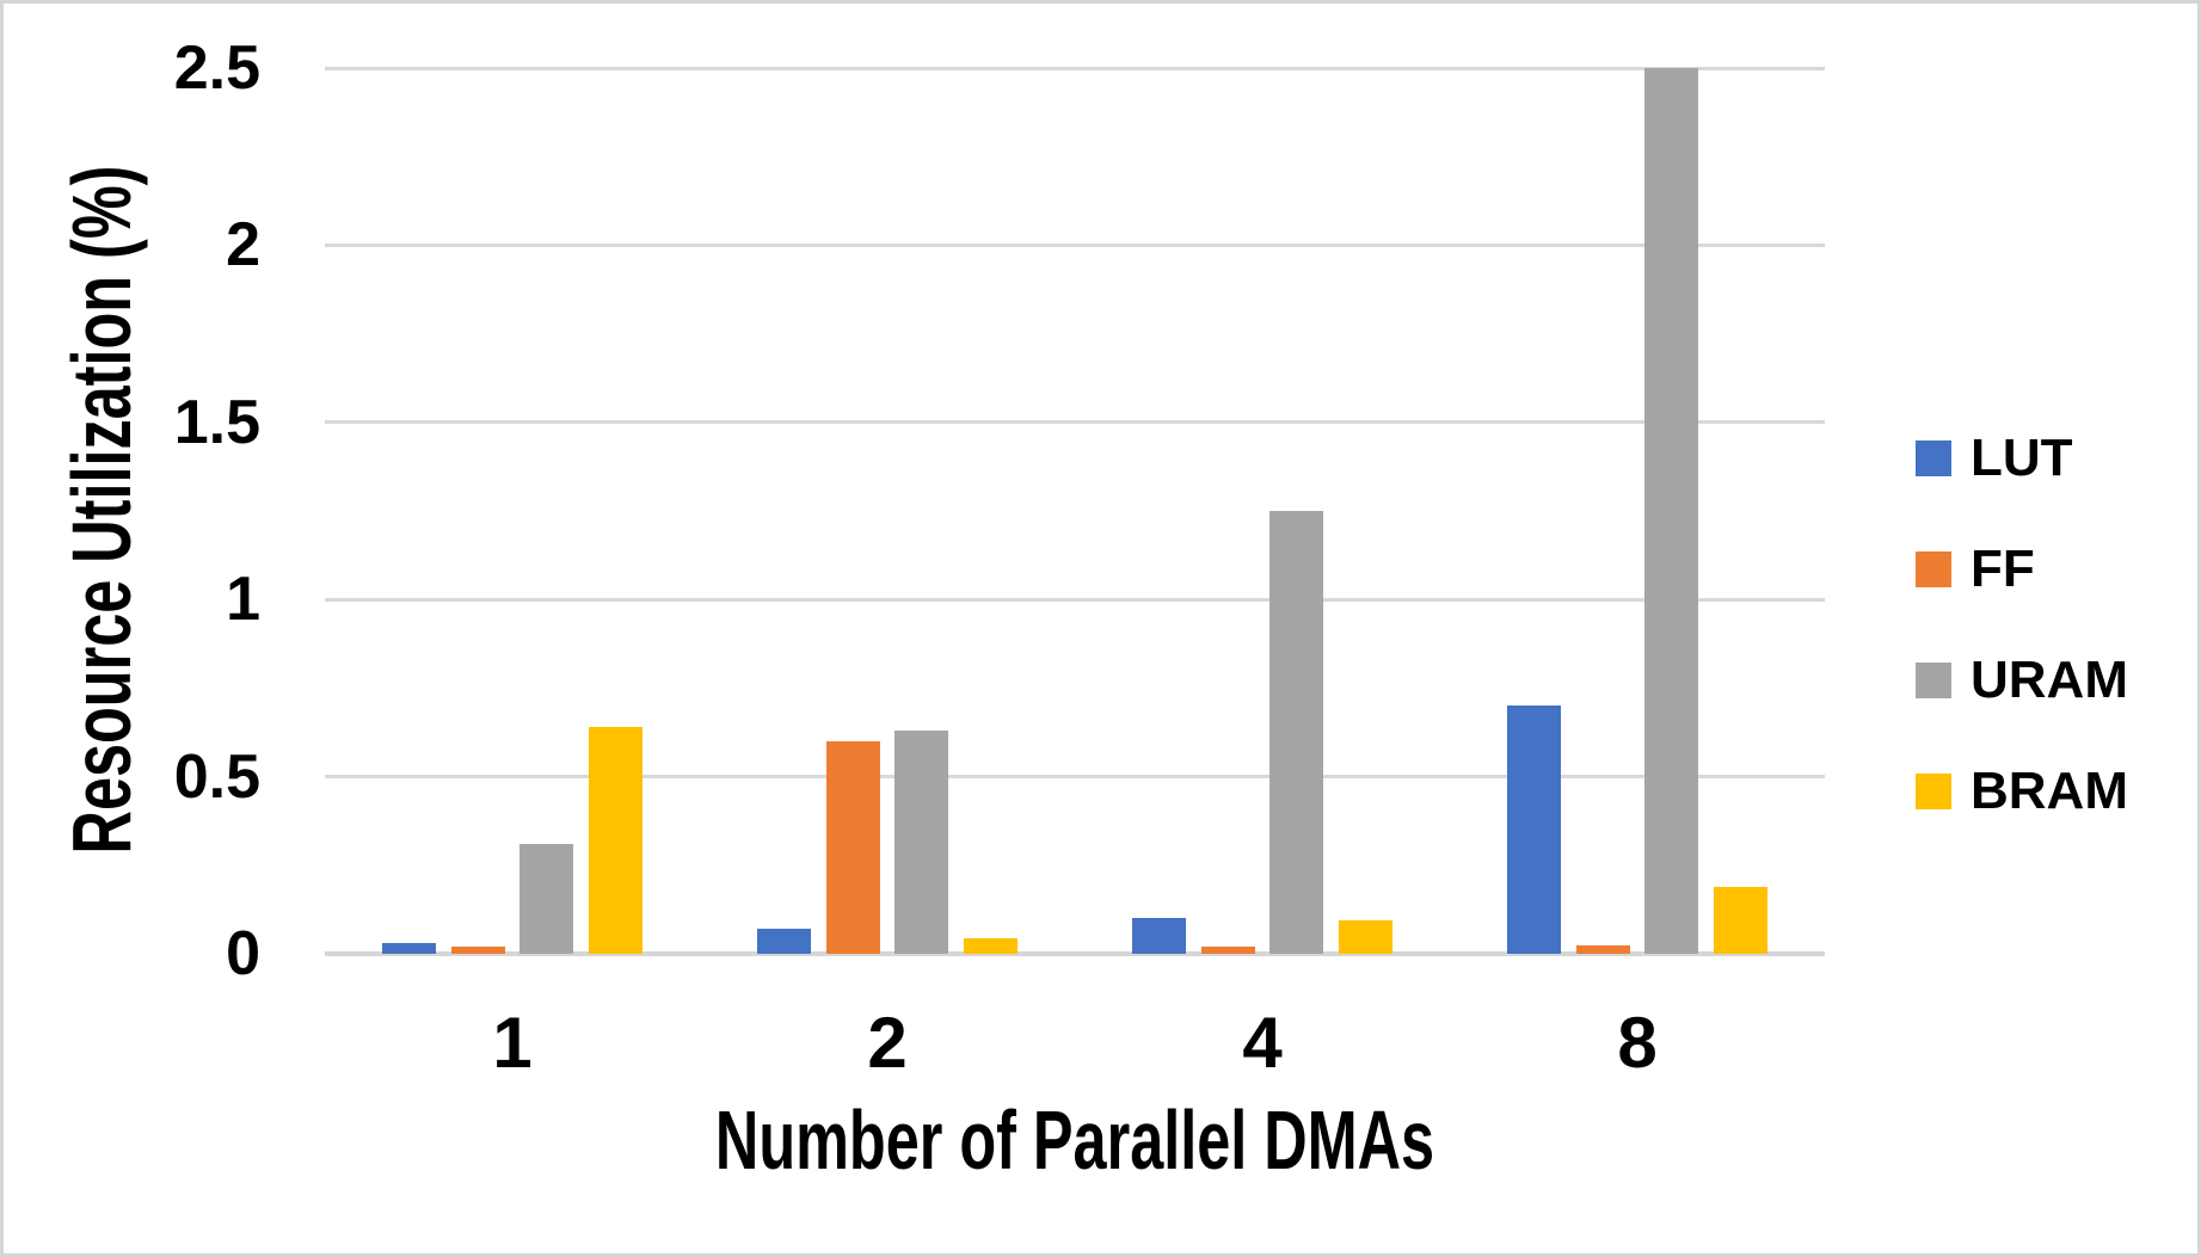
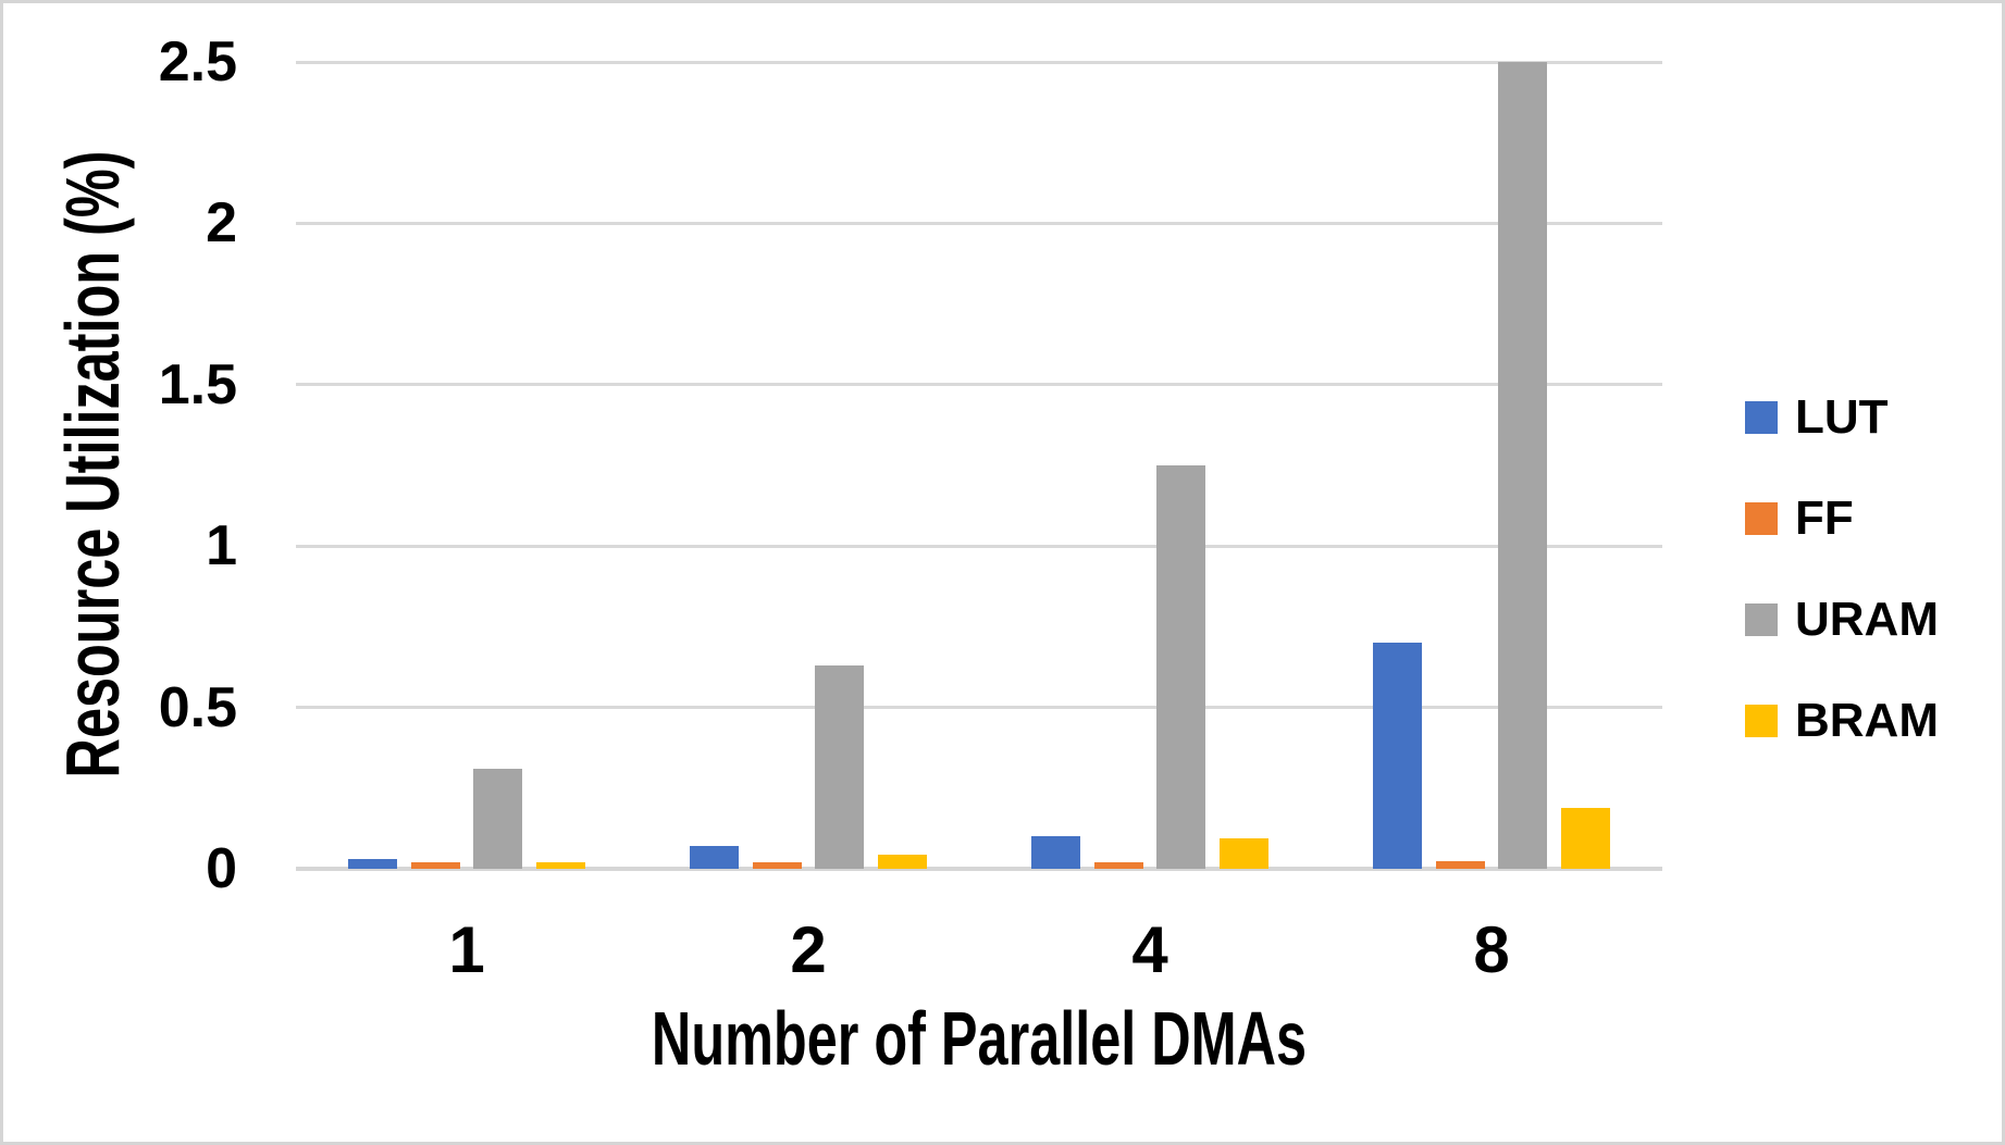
BRAM/1: 0.64 -> 0.02
FF/2: 0.60 -> 0.02
